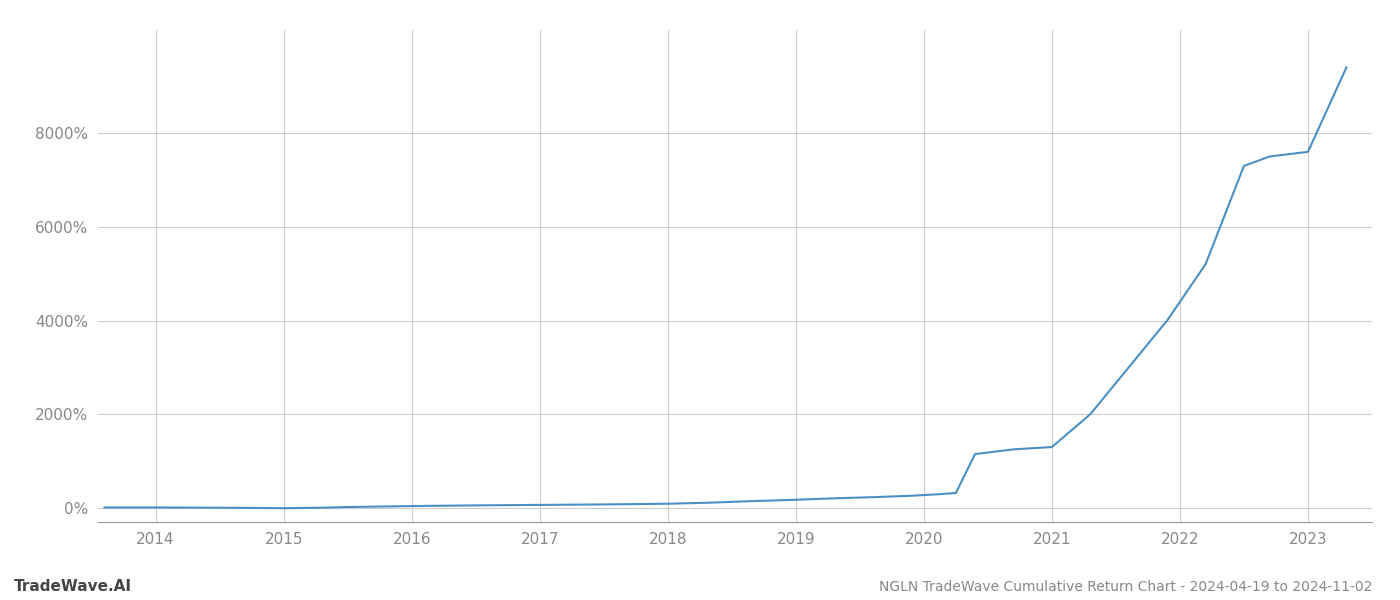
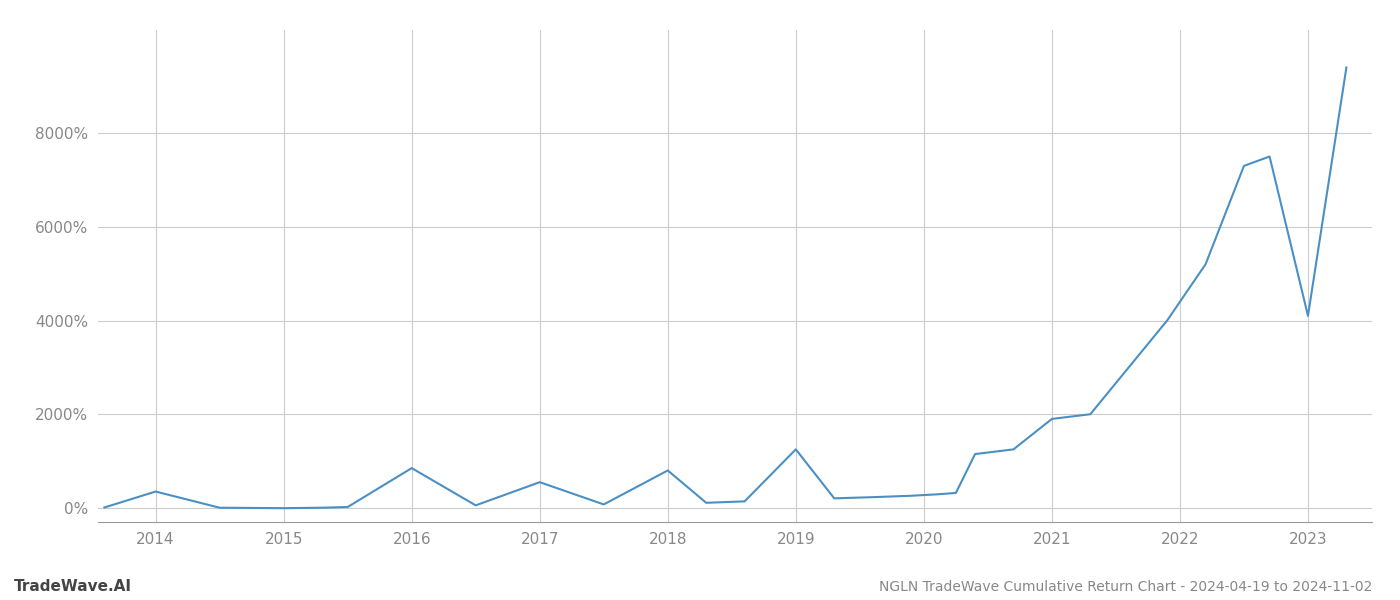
2014: 10% -> 350%
2016: 40% -> 850%
2017: 60% -> 550%
2018: 90% -> 800%
2019: 180% -> 1250%
2021: 1300% -> 1900%
2023: 7600% -> 4100%
